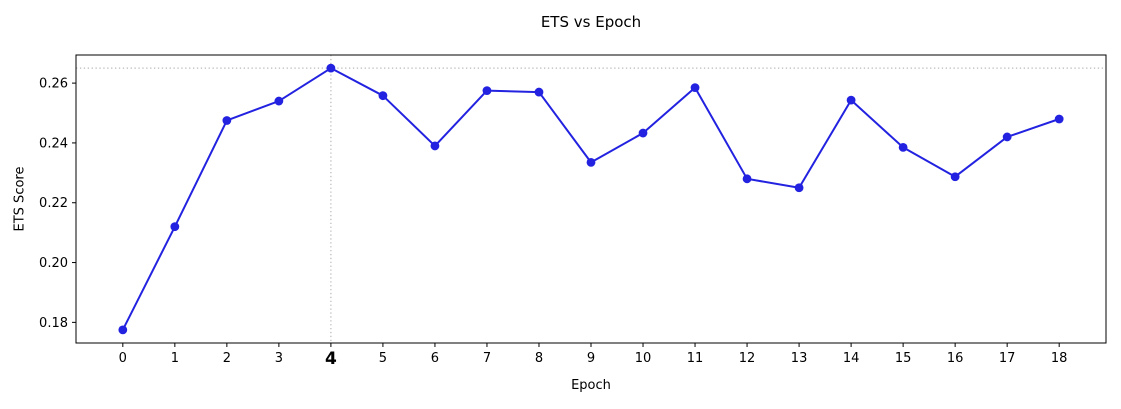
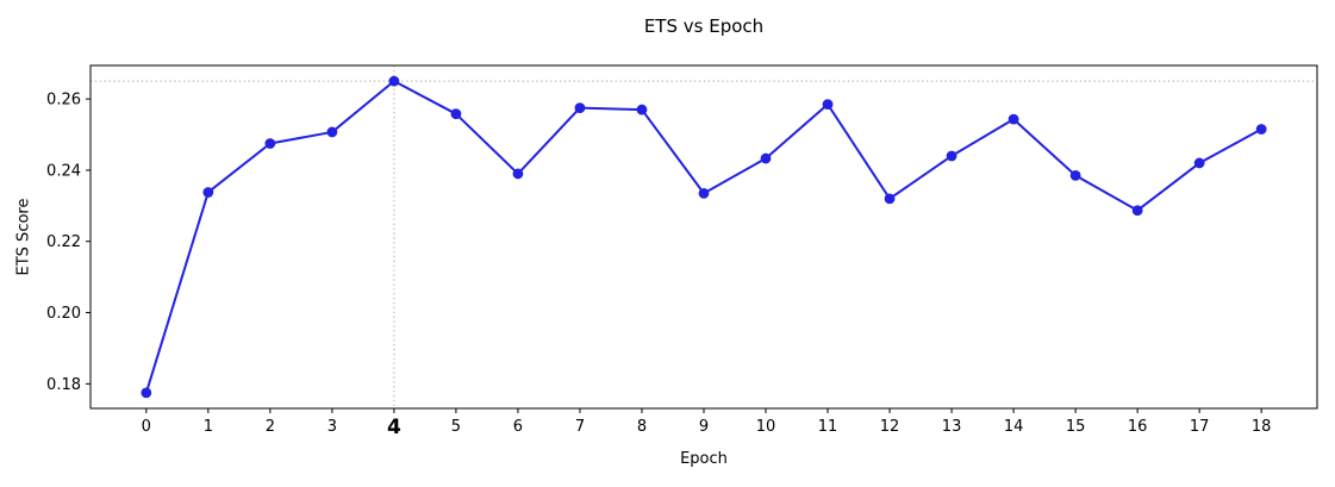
1: 0.212 -> 0.234
3: 0.254 -> 0.251
12: 0.228 -> 0.232
13: 0.225 -> 0.244
18: 0.248 -> 0.252
